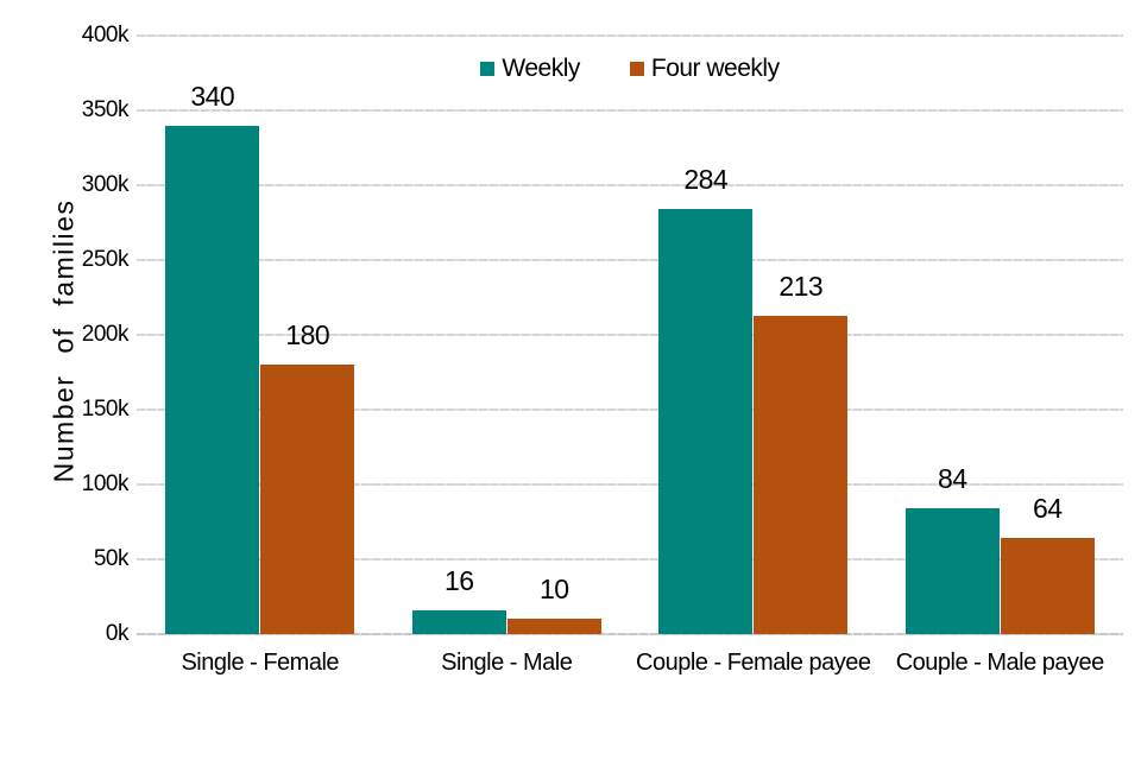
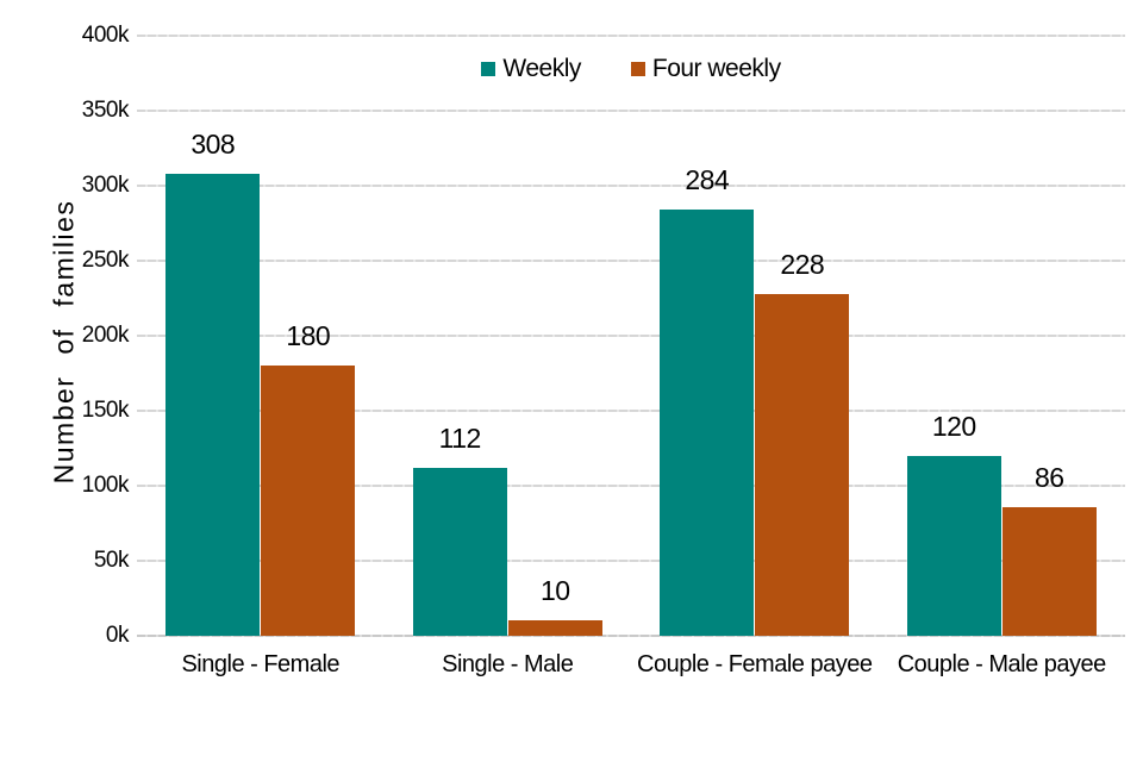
Weekly/Single - Female: 340 -> 308
Weekly/Single - Male: 16 -> 112
Four weekly/Couple - Female payee: 213 -> 228
Weekly/Couple - Male payee: 84 -> 120
Four weekly/Couple - Male payee: 64 -> 86
